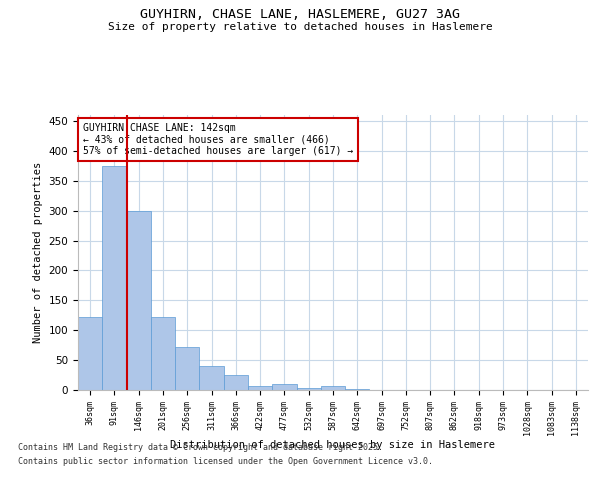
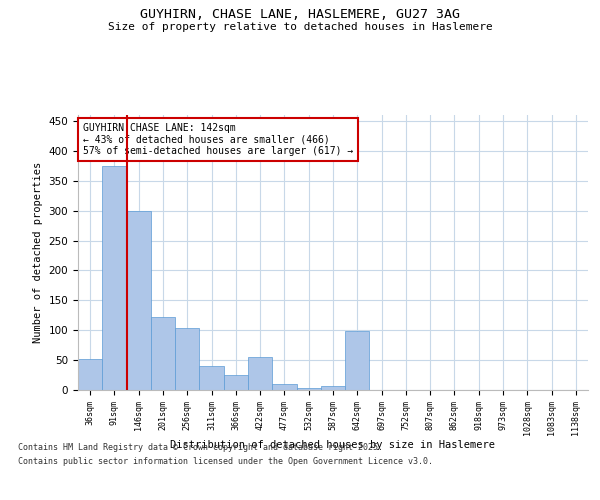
36sqm: 122 -> 52
256sqm: 72 -> 104
422sqm: 7 -> 56
642sqm: 1 -> 98
